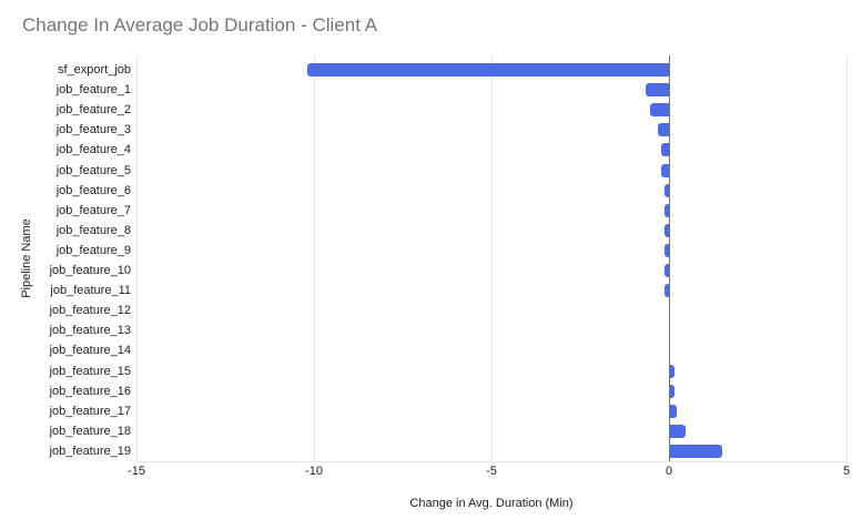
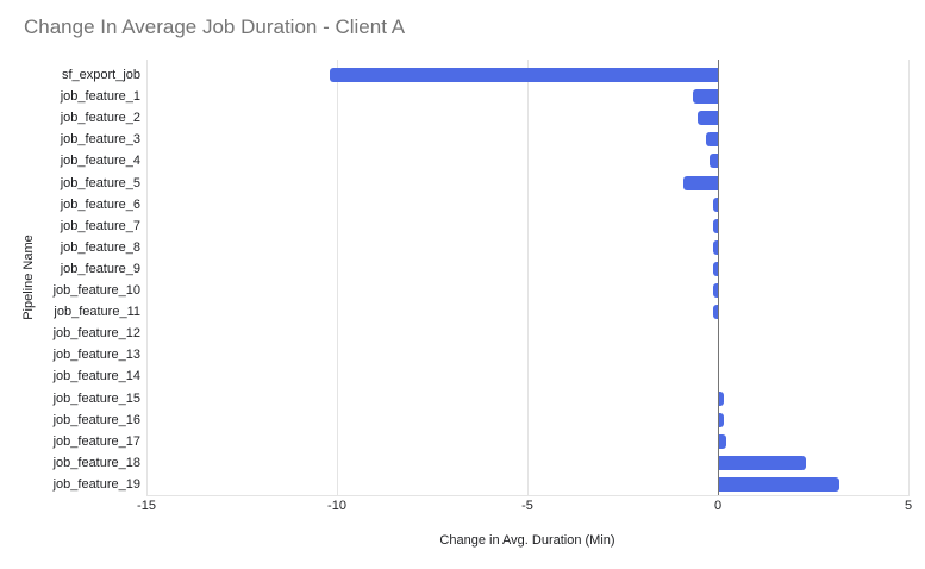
job_feature_5: -0.2 -> -0.9
job_feature_18: 0.5 -> 2.3
job_feature_19: 1.5 -> 3.2
